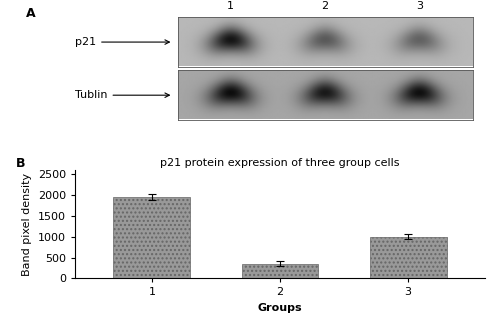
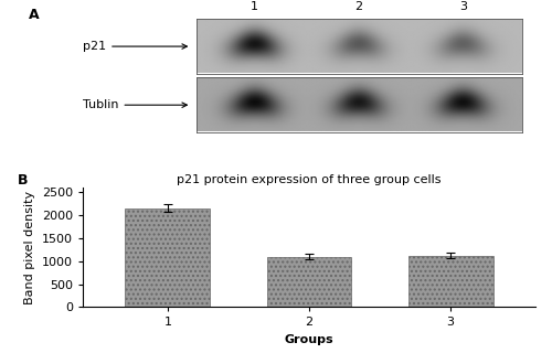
1: 1950 -> 2150
2: 350 -> 1100
3: 1000 -> 1120
